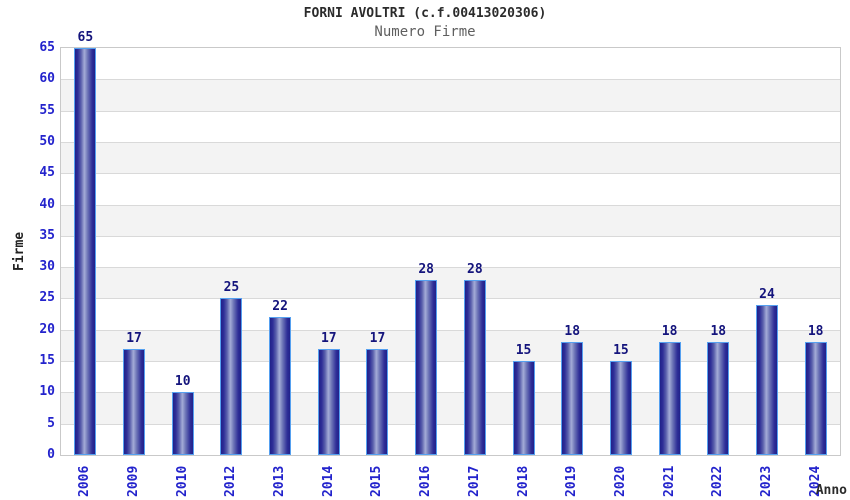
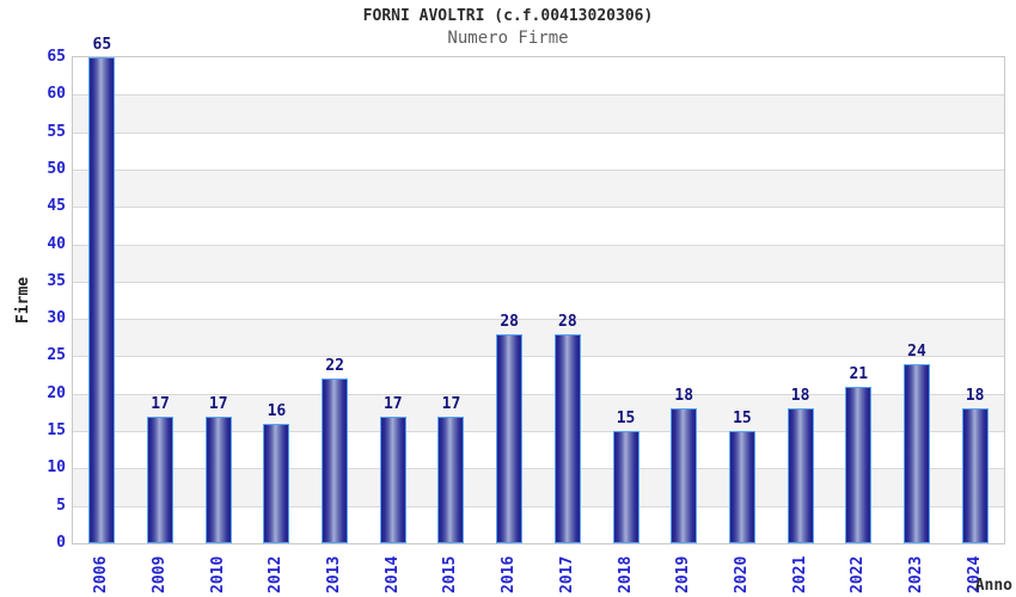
2010: 10 -> 17
2012: 25 -> 16
2022: 18 -> 21
